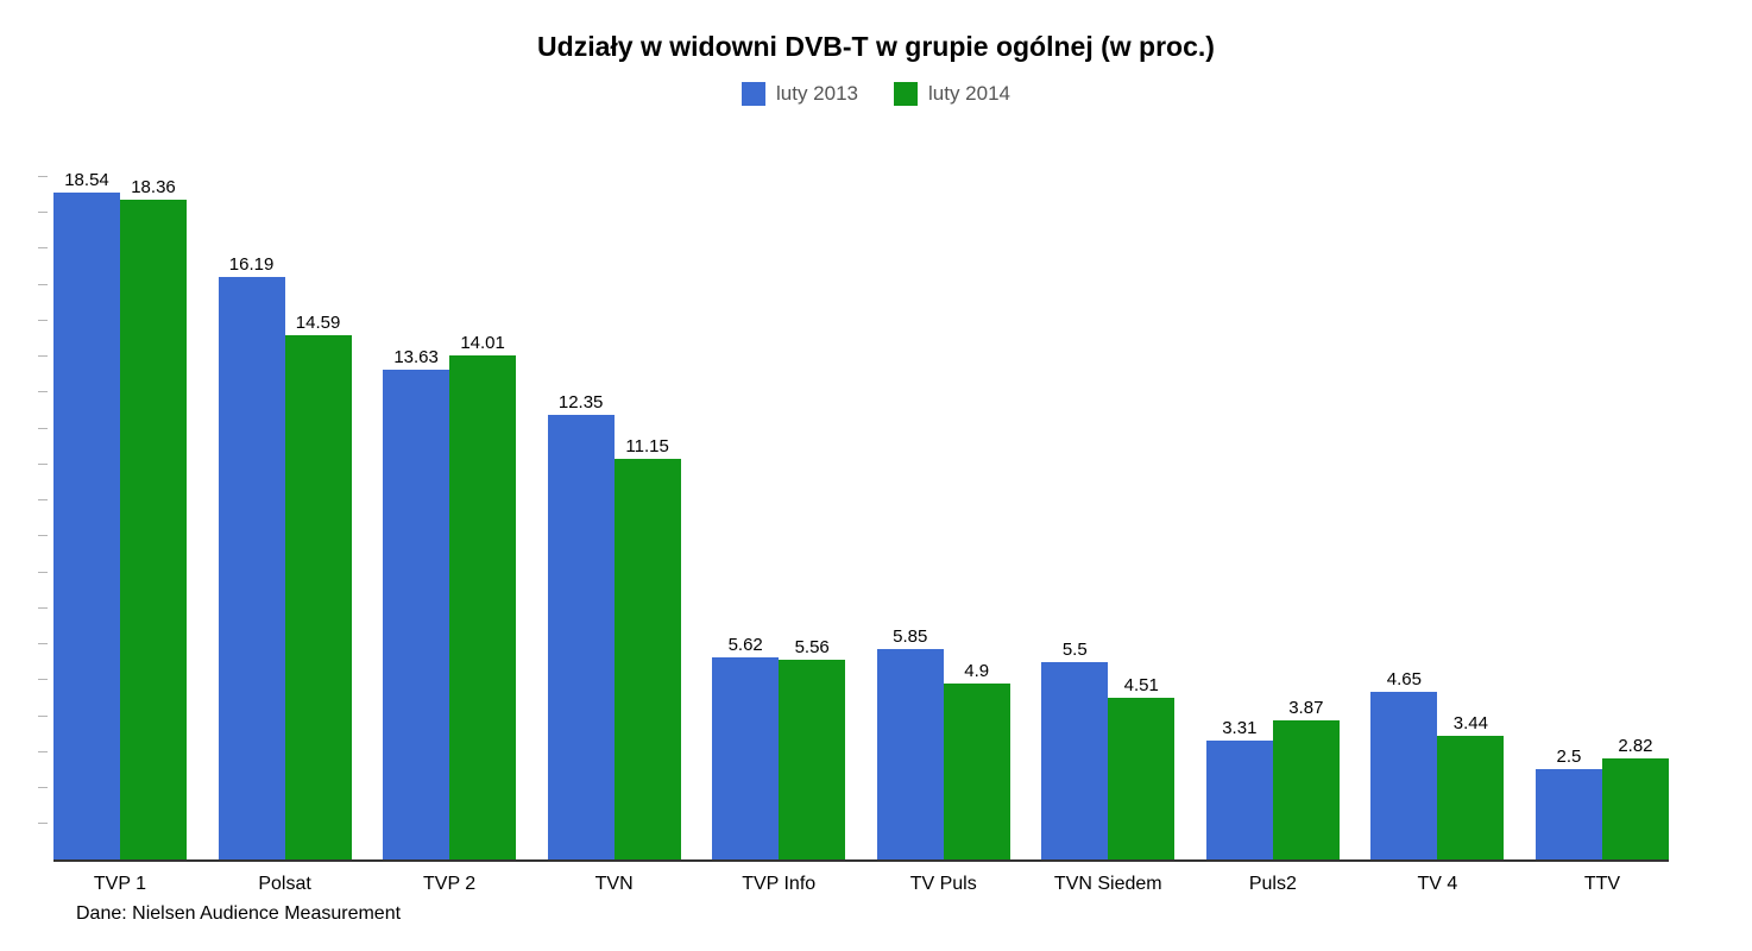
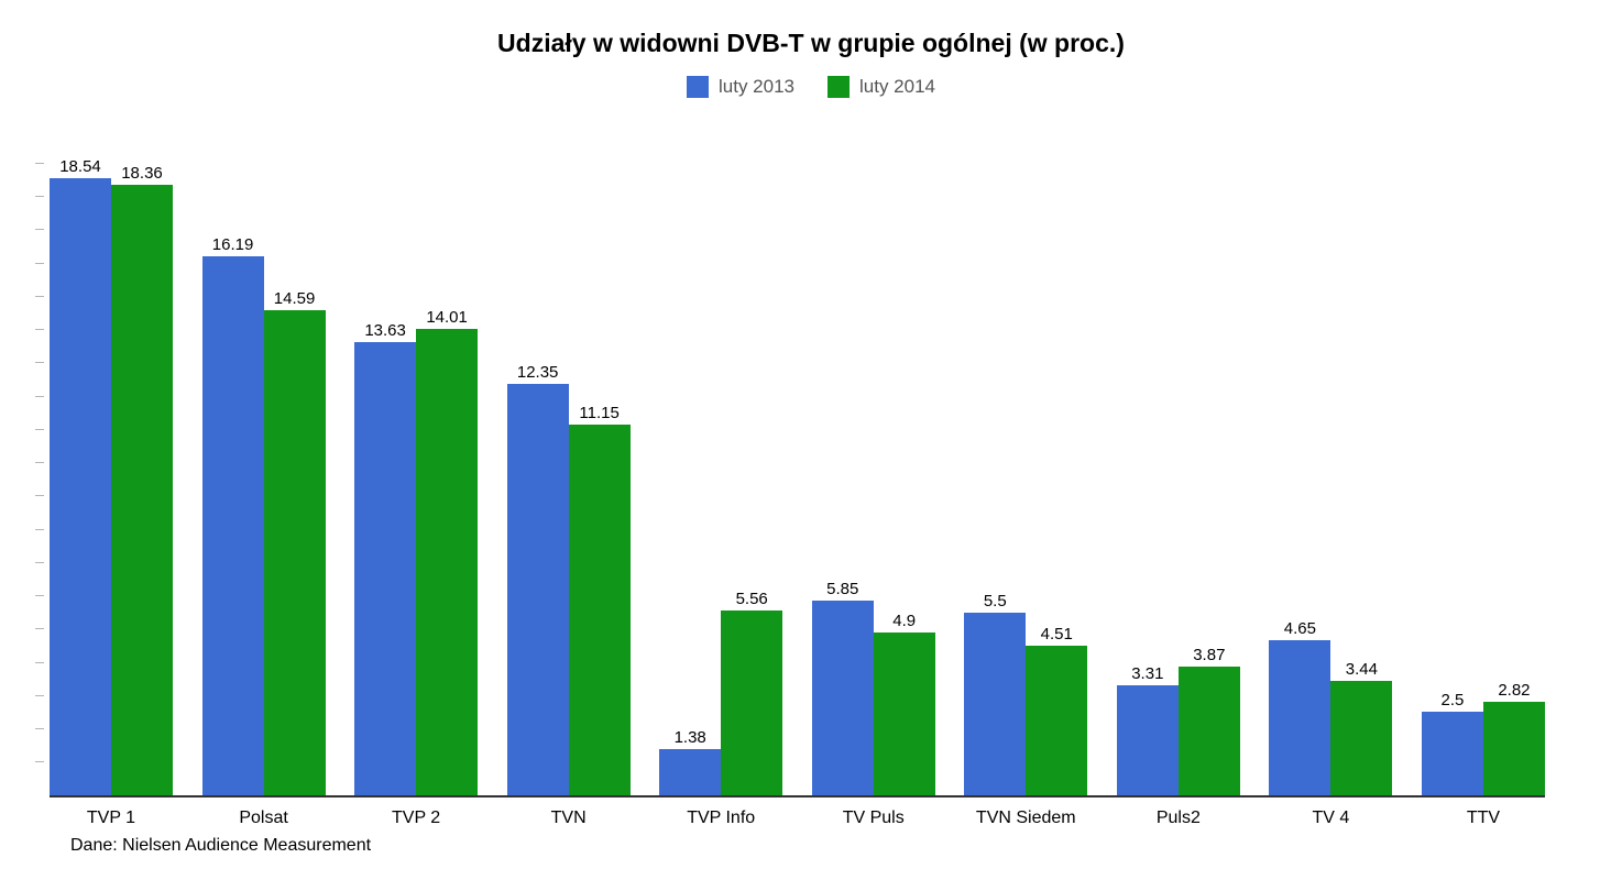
luty 2013/TVP Info: 5.62 -> 1.38
